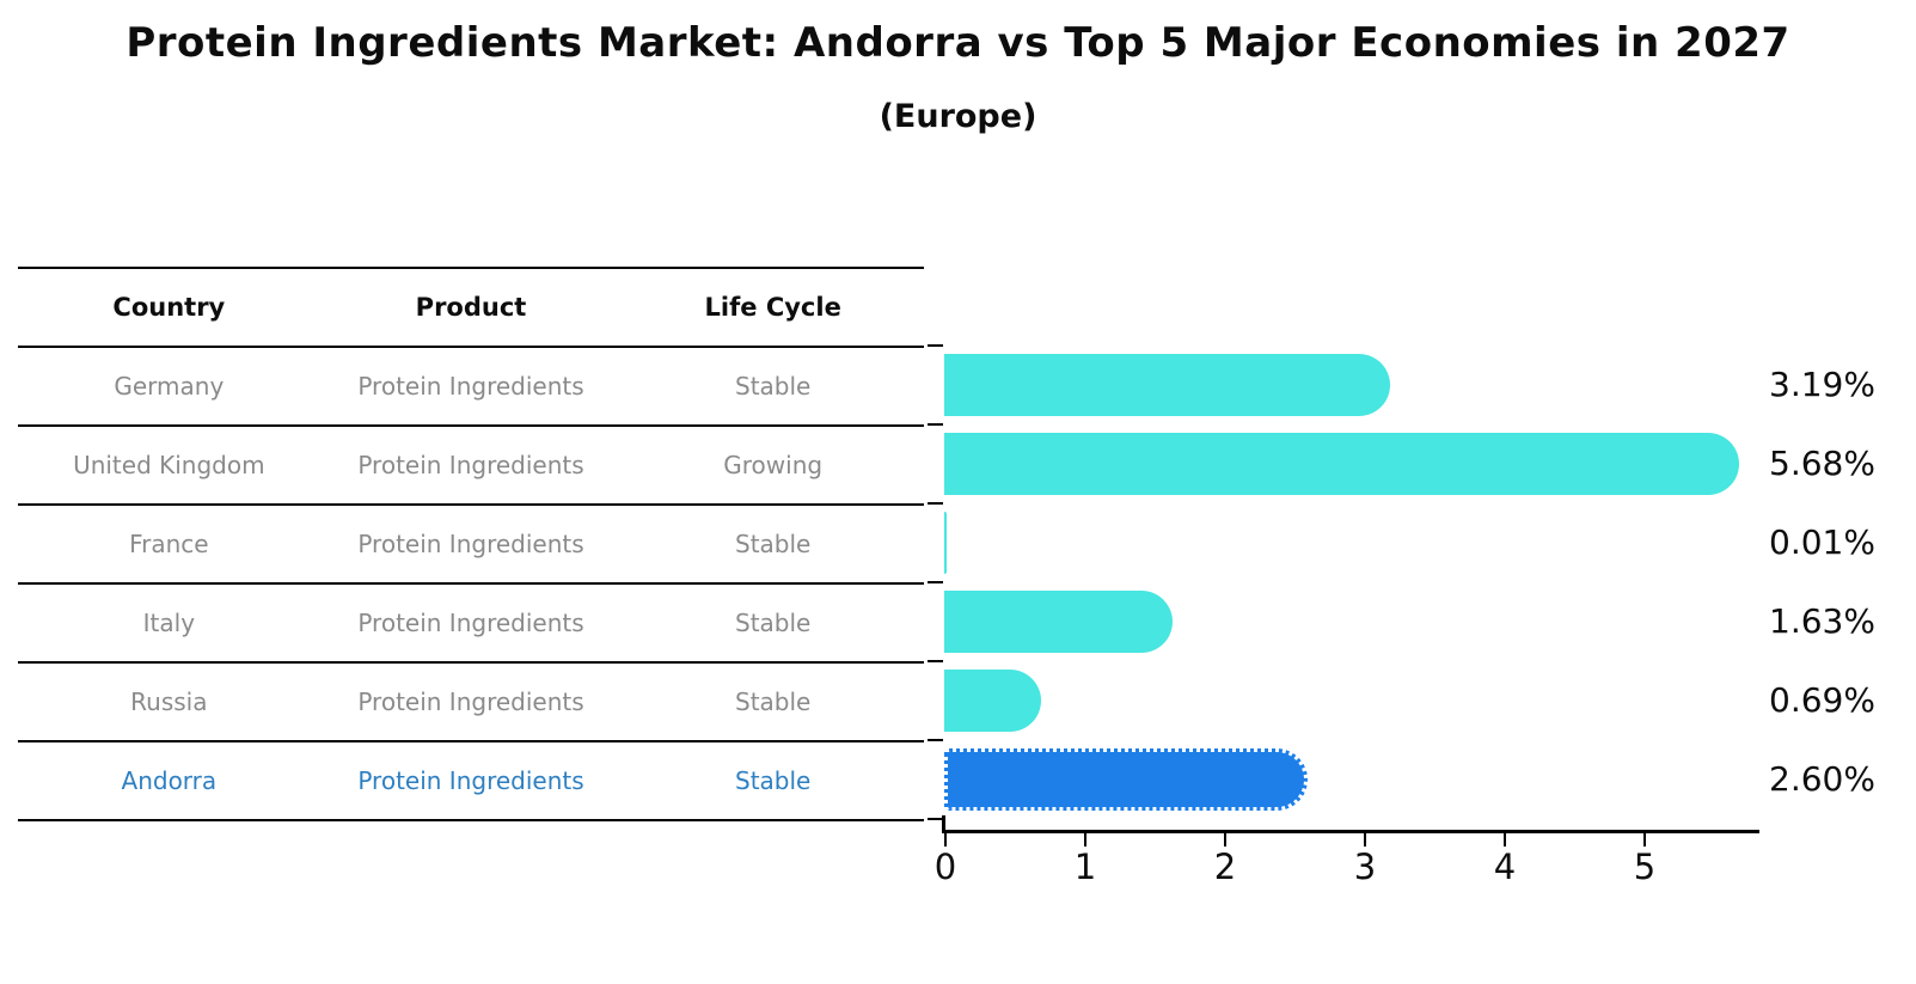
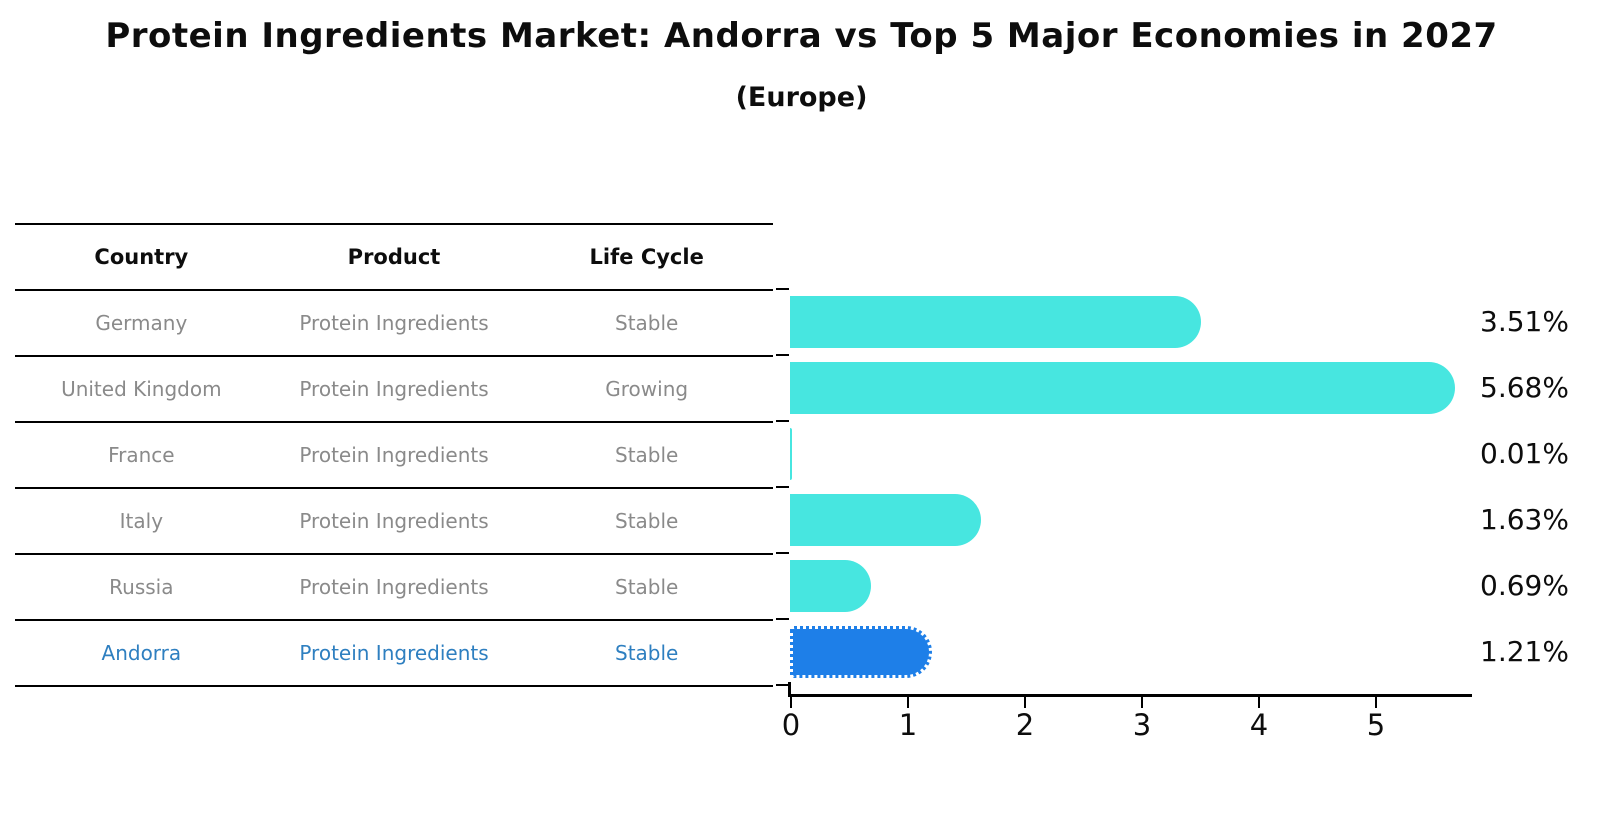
Germany: 3.19% -> 3.51%
Andorra: 2.60% -> 1.21%
